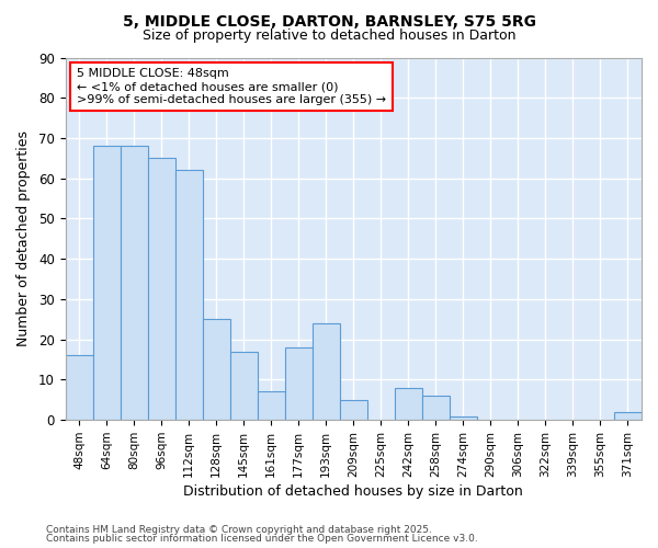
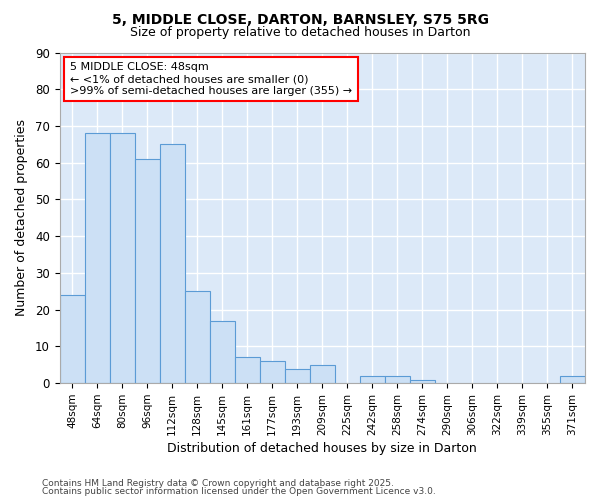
48sqm: 16 -> 24
96sqm: 65 -> 61
112sqm: 62 -> 65
177sqm: 18 -> 6
193sqm: 24 -> 4
242sqm: 8 -> 2
258sqm: 6 -> 2
